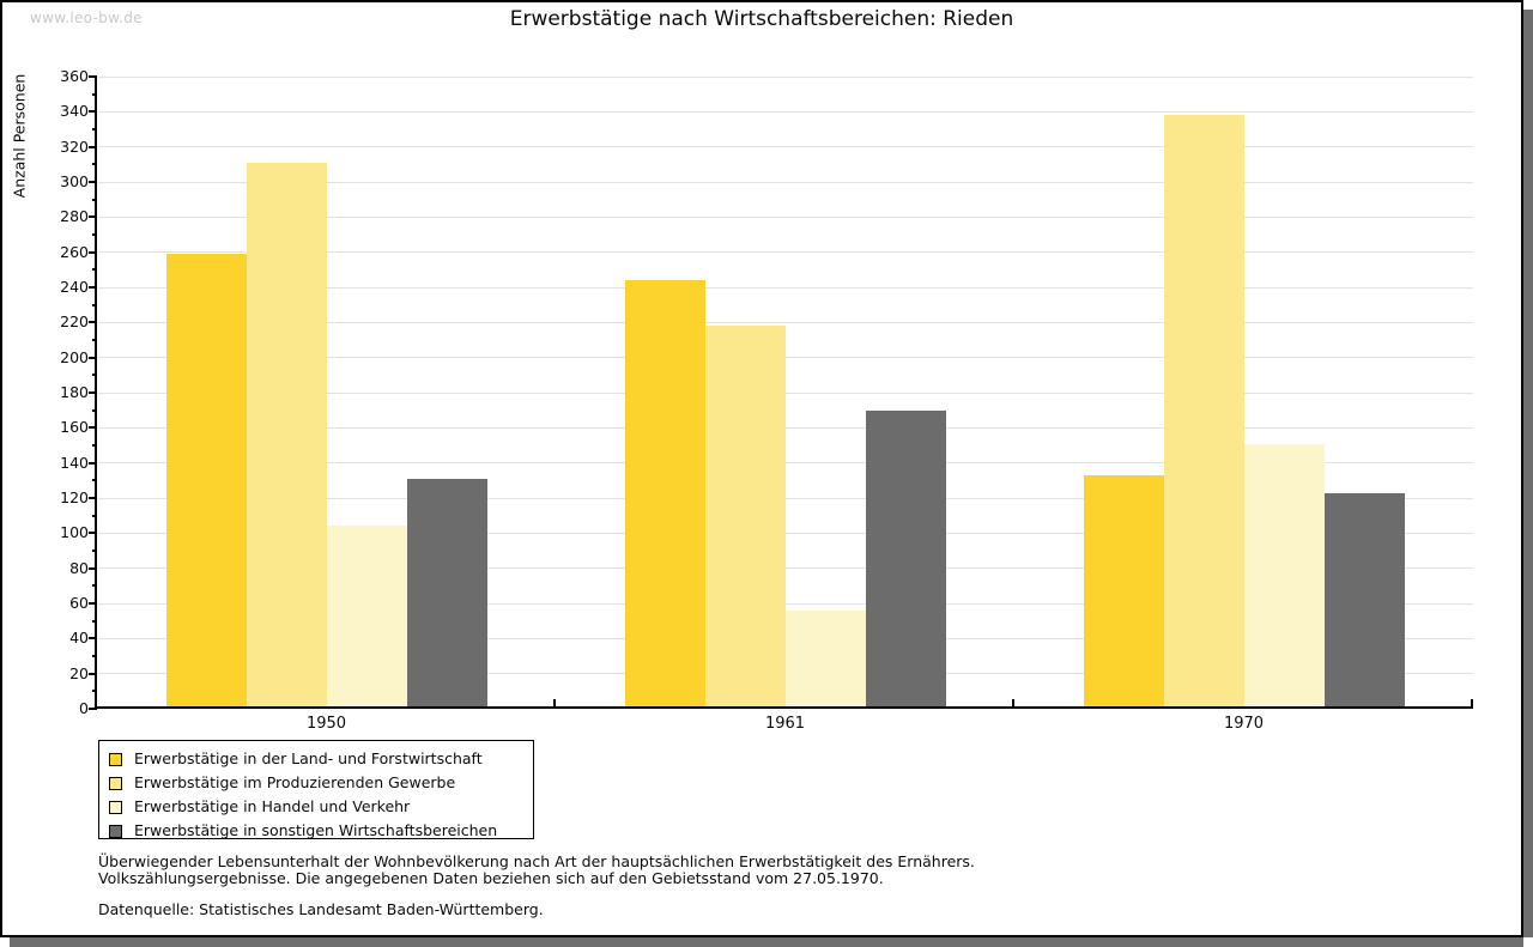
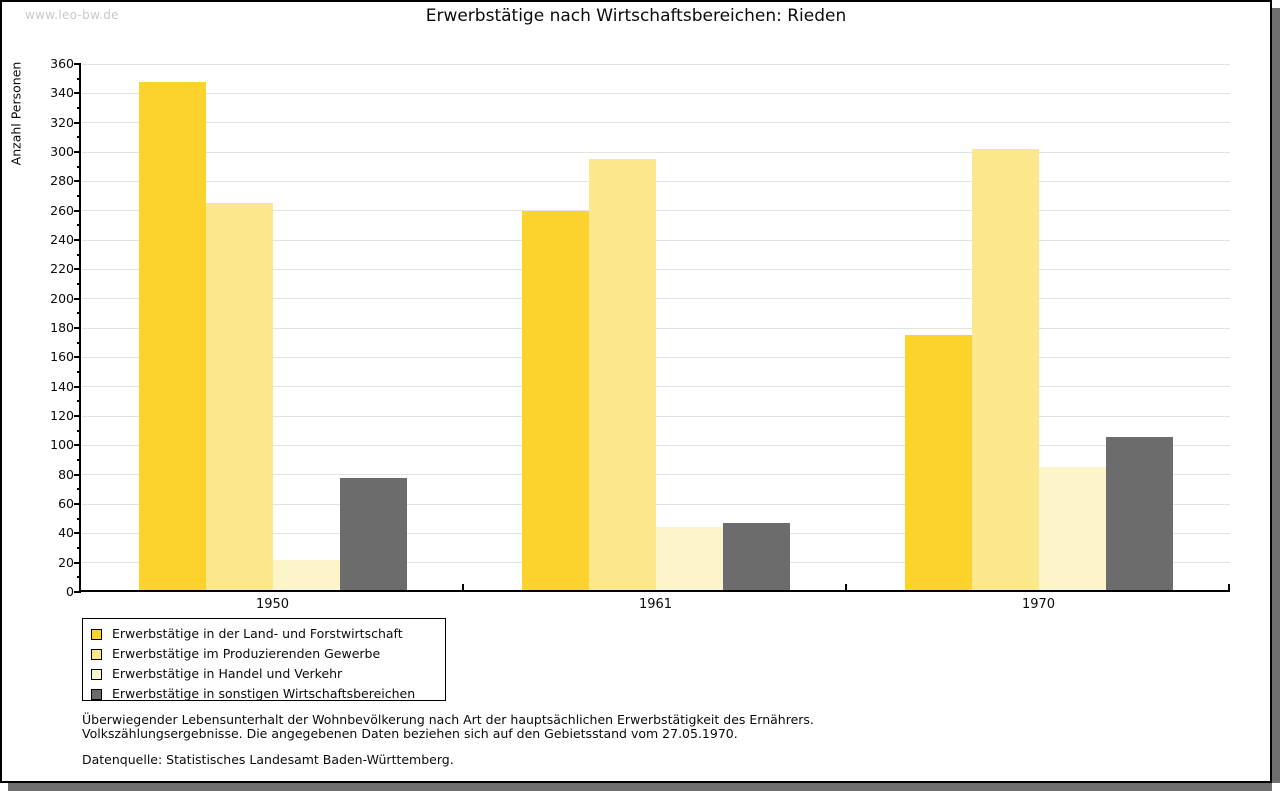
Erwerbstätige in der Land- und Forstwirtschaft/1950: 259 -> 348
Erwerbstätige im Produzierenden Gewerbe/1950: 311 -> 265
Erwerbstätige in Handel und Verkehr/1950: 104 -> 22
Erwerbstätige in sonstigen Wirtschaftsbereichen/1950: 131 -> 78
Erwerbstätige in der Land- und Forstwirtschaft/1961: 244 -> 260
Erwerbstätige im Produzierenden Gewerbe/1961: 218 -> 295
Erwerbstätige in Handel und Verkehr/1961: 56 -> 44
Erwerbstätige in sonstigen Wirtschaftsbereichen/1961: 170 -> 47
Erwerbstätige in der Land- und Forstwirtschaft/1970: 133 -> 175
Erwerbstätige im Produzierenden Gewerbe/1970: 338 -> 302
Erwerbstätige in Handel und Verkehr/1970: 151 -> 85
Erwerbstätige in sonstigen Wirtschaftsbereichen/1970: 123 -> 106
